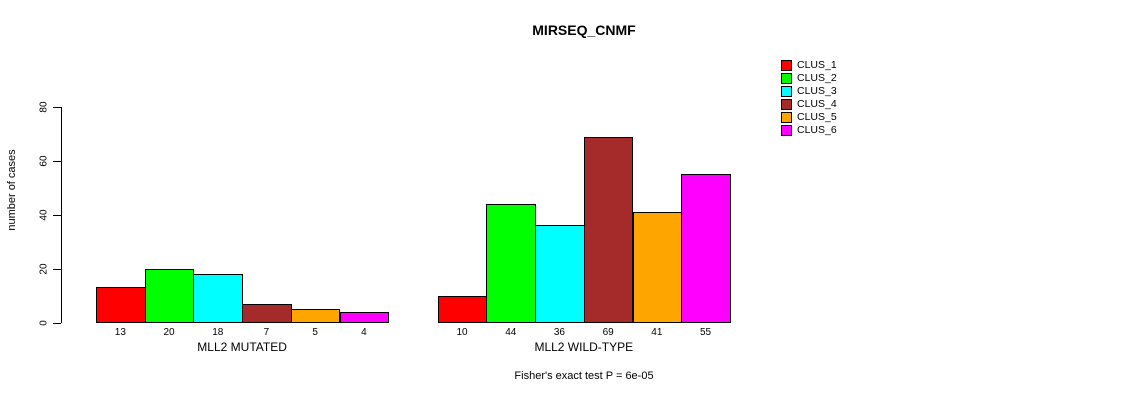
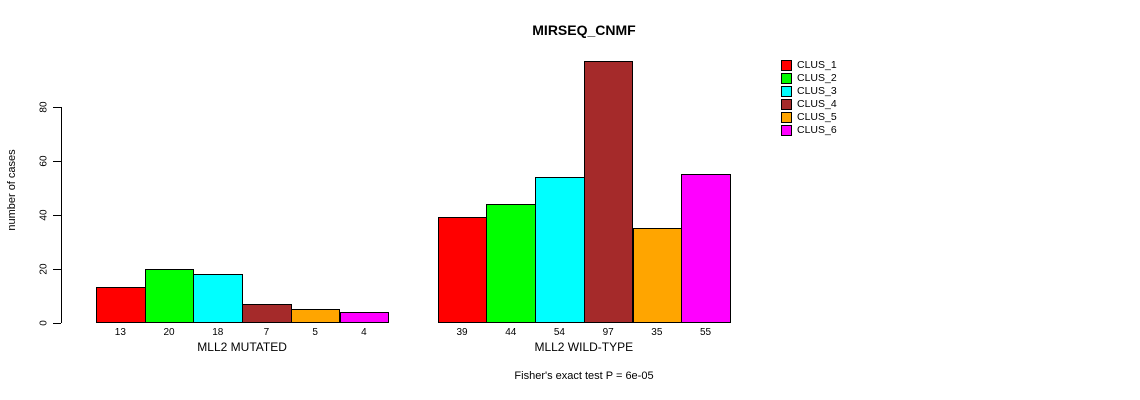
CLUS_1/MLL2 WILD-TYPE: 10 -> 39
CLUS_3/MLL2 WILD-TYPE: 36 -> 54
CLUS_4/MLL2 WILD-TYPE: 69 -> 97
CLUS_5/MLL2 WILD-TYPE: 41 -> 35
